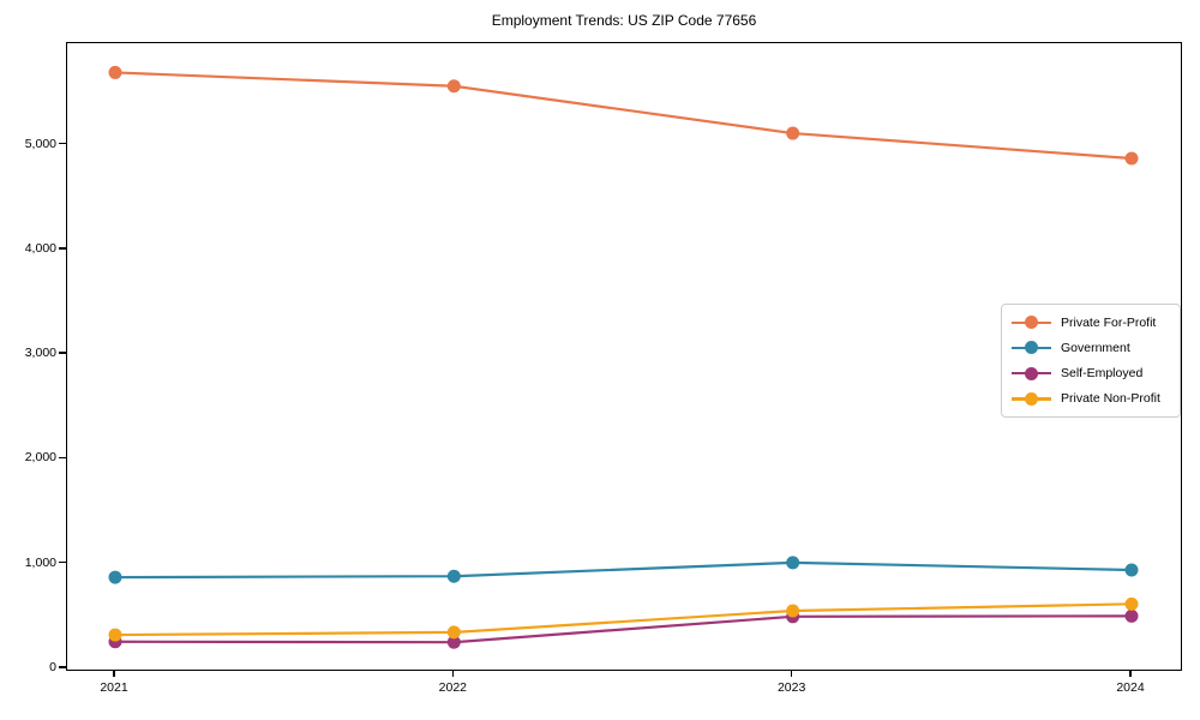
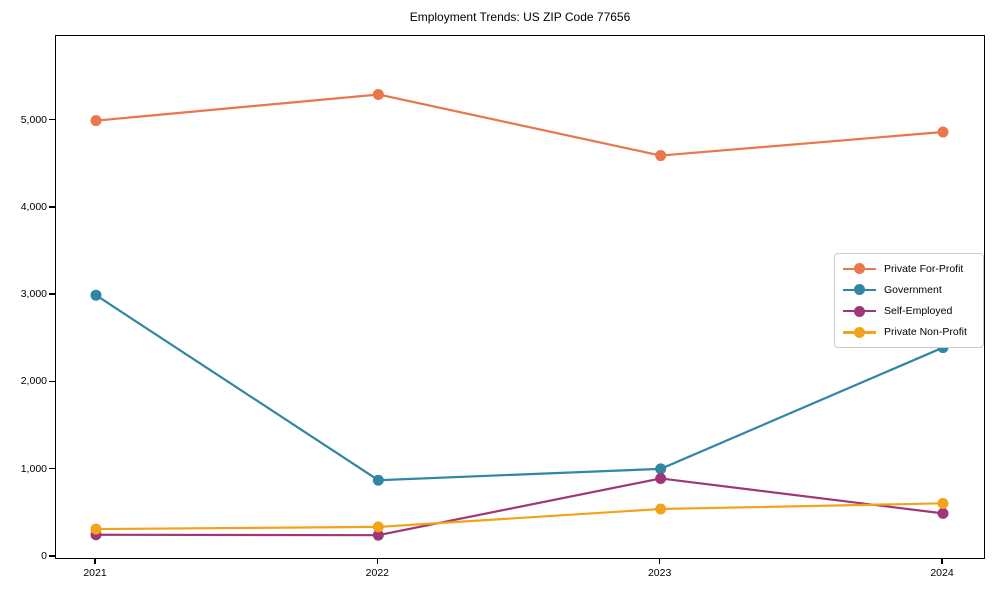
Private For-Profit/2021: 5700 -> 5000
Government/2021: 900 -> 3000
Private For-Profit/2022: 5600 -> 5300
Private For-Profit/2023: 5100 -> 4600
Self-Employed/2023: 500 -> 900
Government/2024: 900 -> 2400
